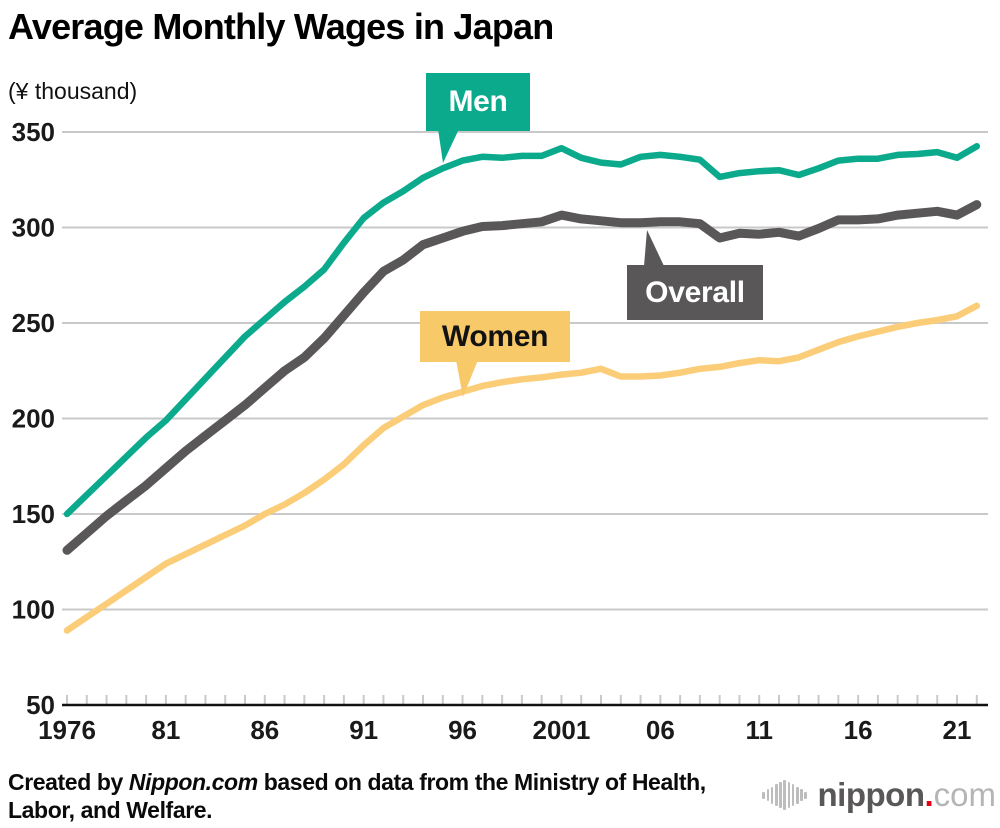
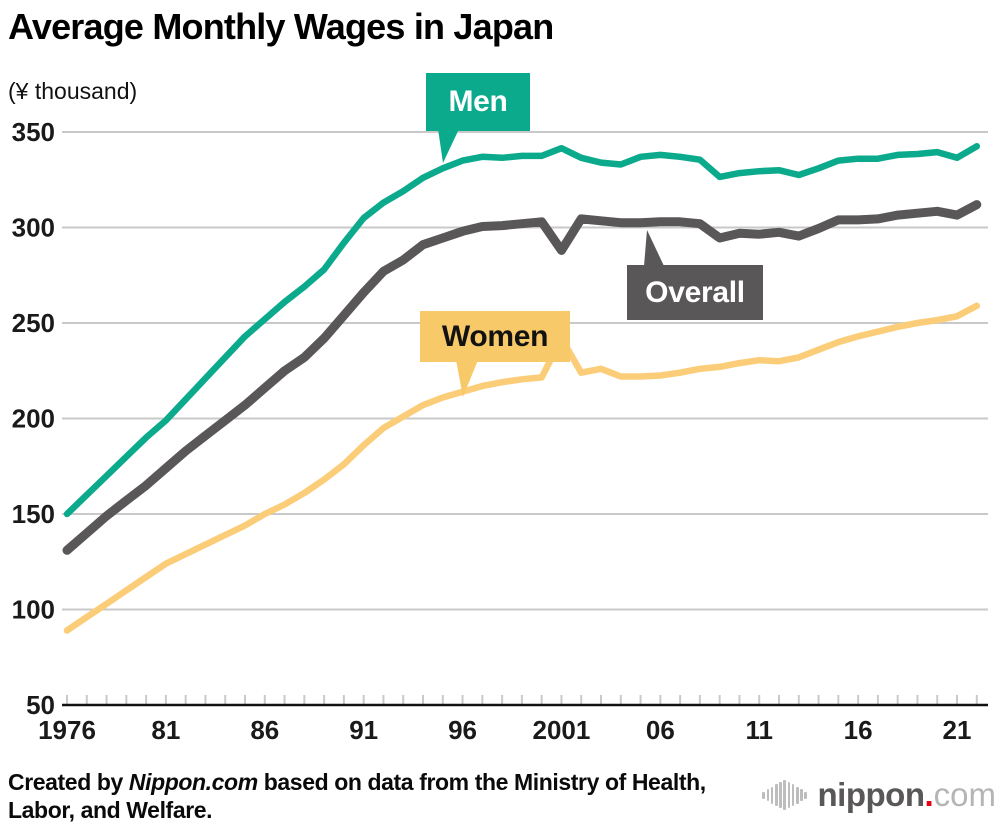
Overall/2001: 306 -> 288
Women/2001: 223 -> 242
